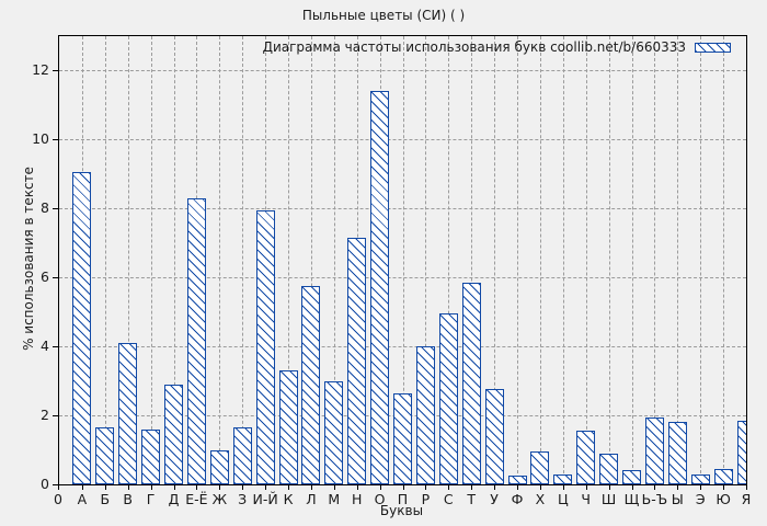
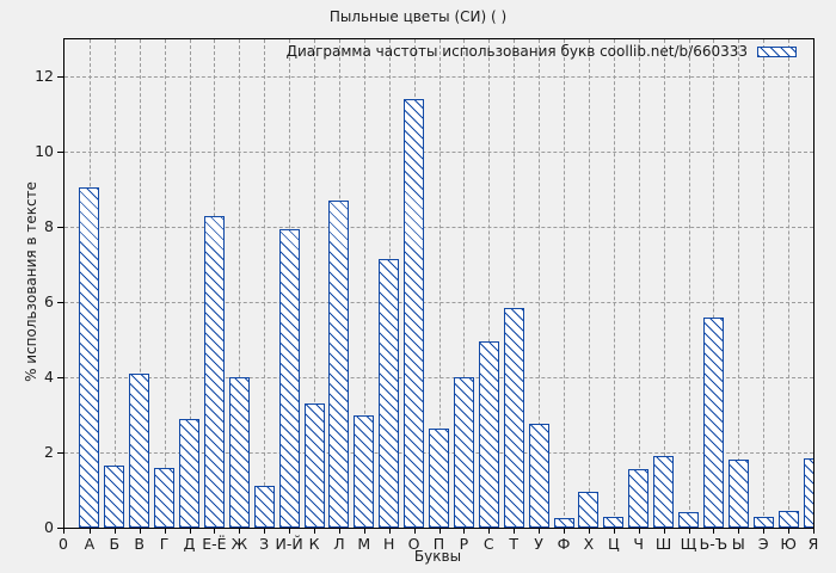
Ж: 1.0 -> 4.0
З: 1.6 -> 1.1
Л: 5.8 -> 8.7
Ш: 0.9 -> 1.9
Ь-Ъ: 1.9 -> 5.6
